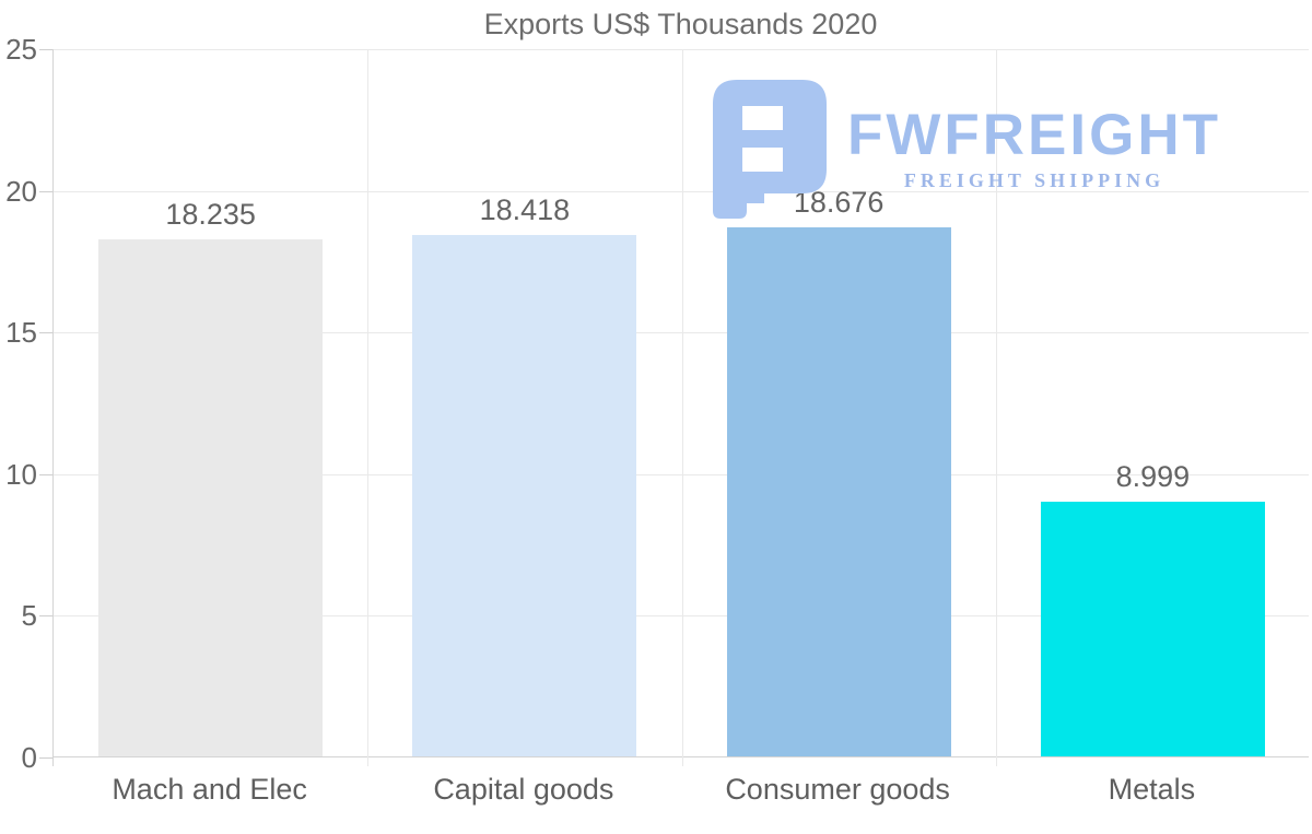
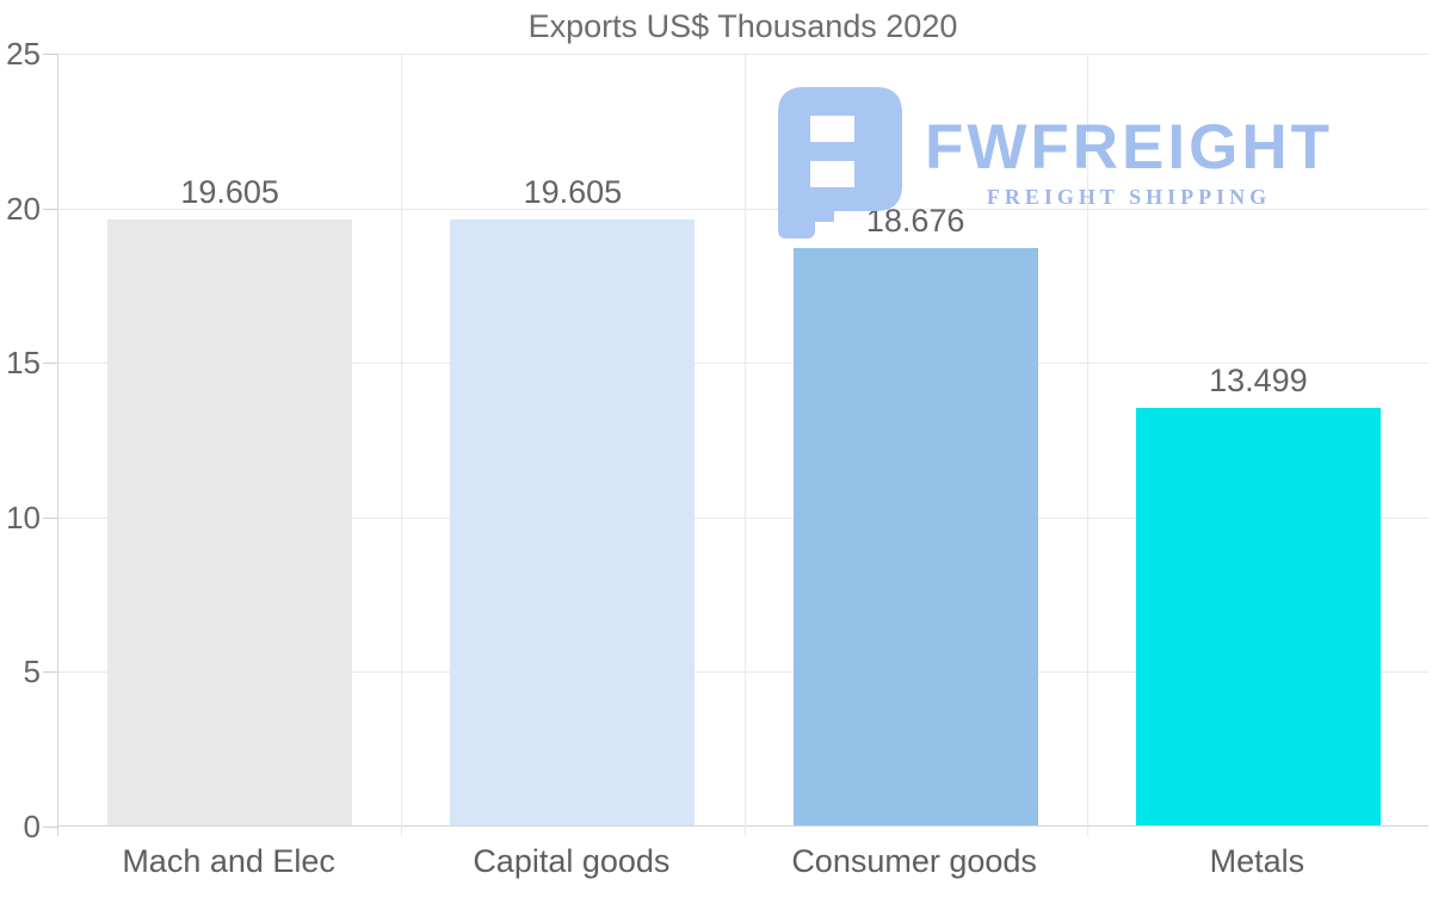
Mach and Elec: 18.235 -> 19.605
Capital goods: 18.418 -> 19.605
Metals: 8.999 -> 13.499
